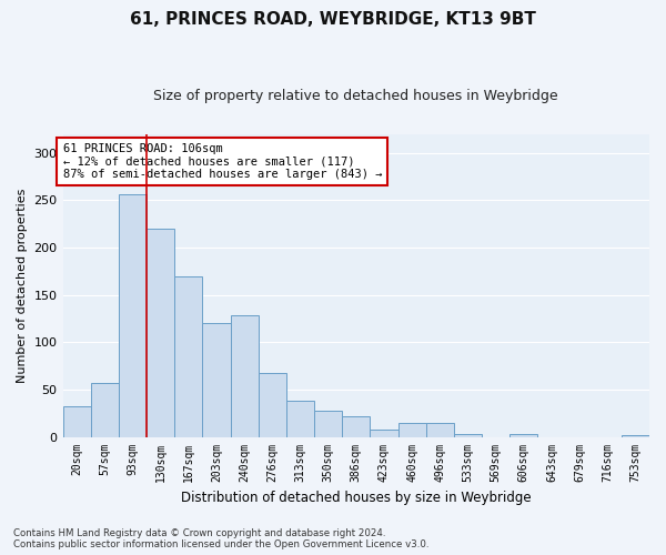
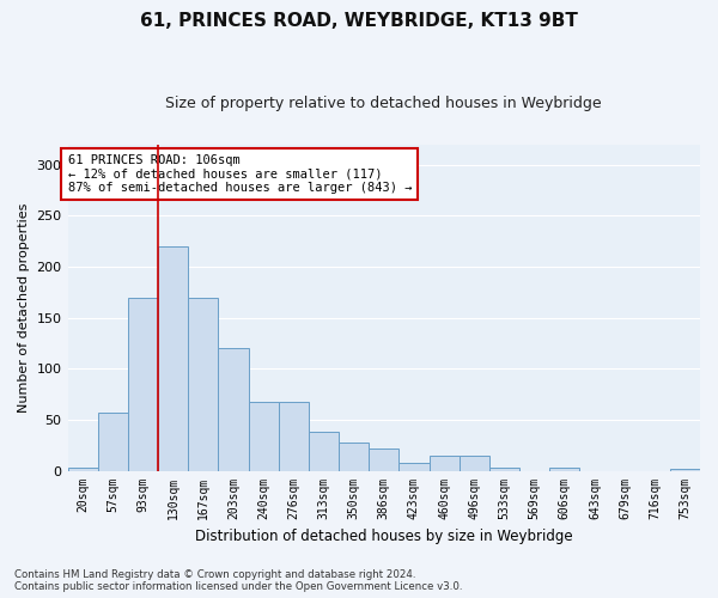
20sqm: 32 -> 3
93sqm: 256 -> 170
240sqm: 128 -> 68
